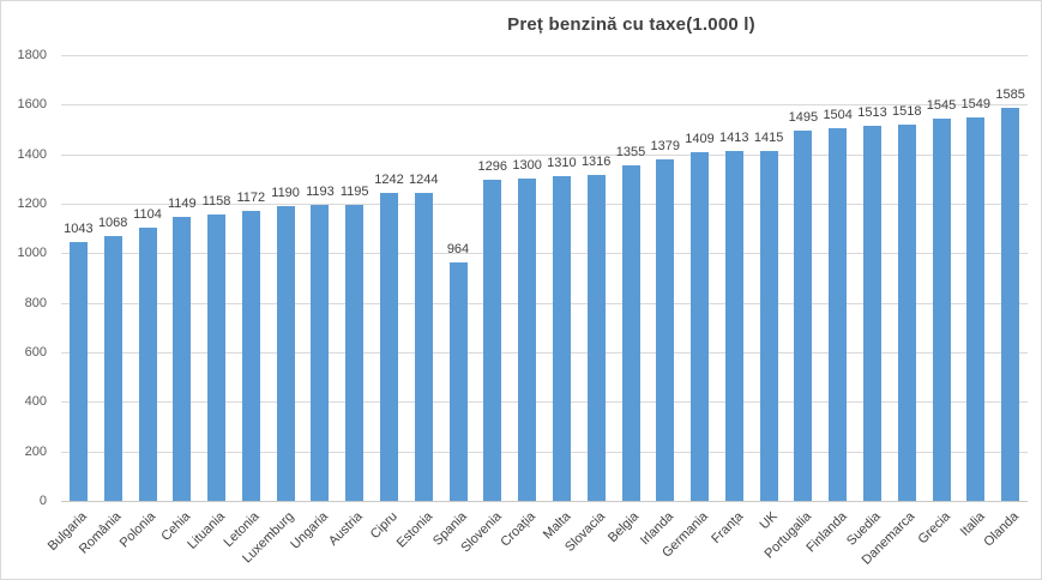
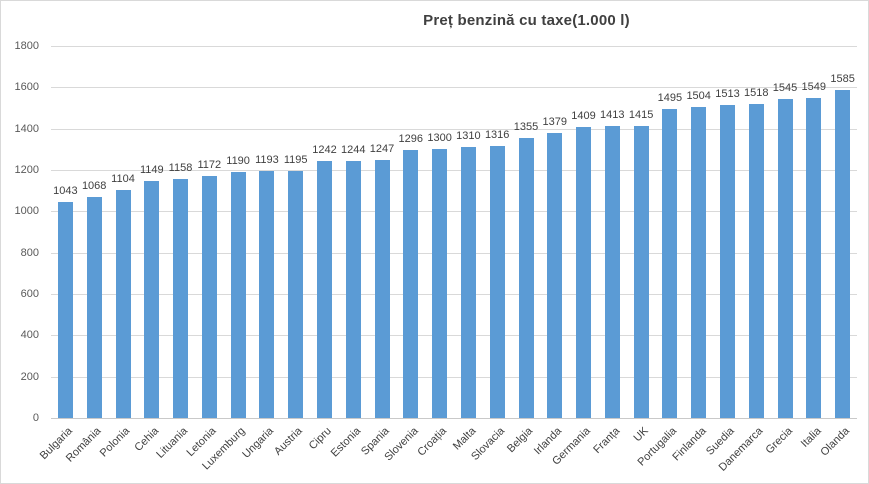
Spania: 964 -> 1247
